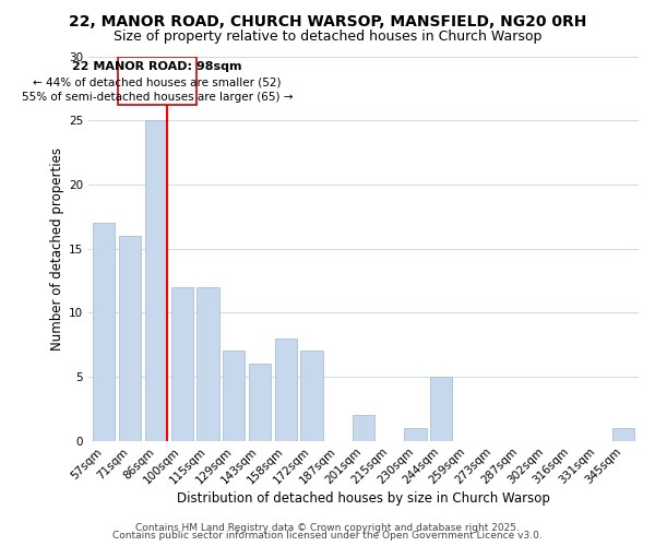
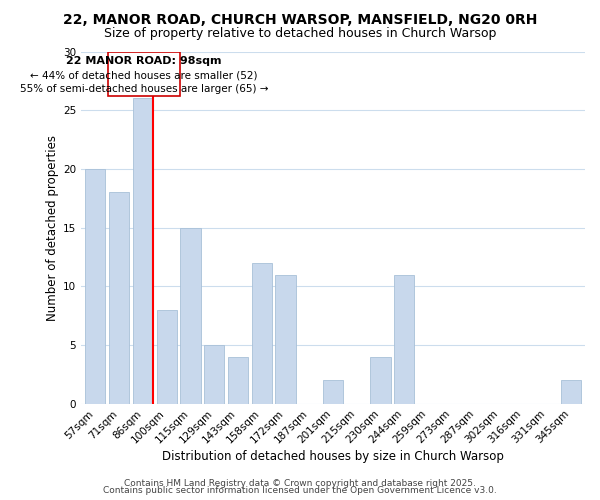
57sqm: 17 -> 20
71sqm: 16 -> 18
86sqm: 25 -> 26
100sqm: 12 -> 8
115sqm: 12 -> 15
129sqm: 7 -> 5
143sqm: 6 -> 4
158sqm: 8 -> 12
172sqm: 7 -> 11
230sqm: 1 -> 4
244sqm: 5 -> 11
345sqm: 1 -> 2
